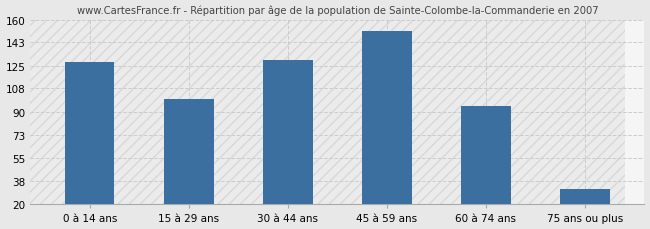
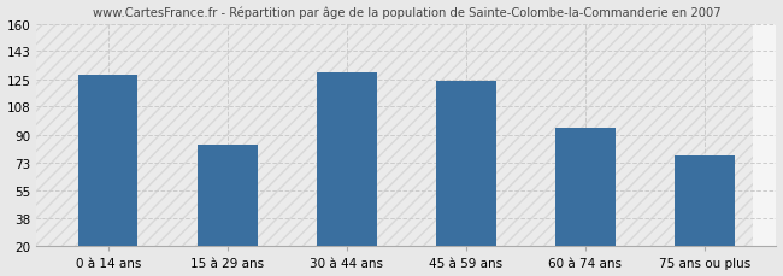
15 à 29 ans: 100 -> 84
45 à 59 ans: 152 -> 124
75 ans ou plus: 32 -> 77
